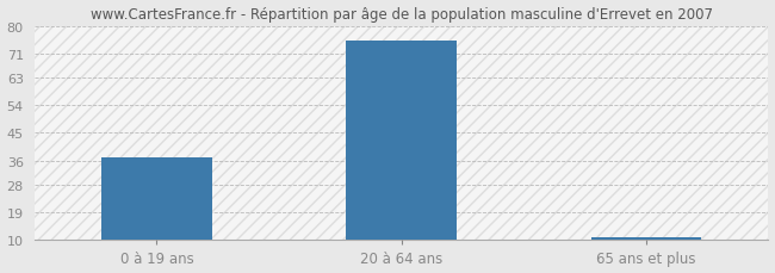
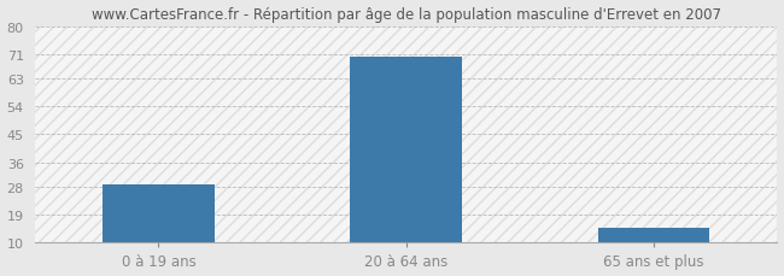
0 à 19 ans: 37 -> 29
20 à 64 ans: 75 -> 70
65 ans et plus: 11 -> 15
